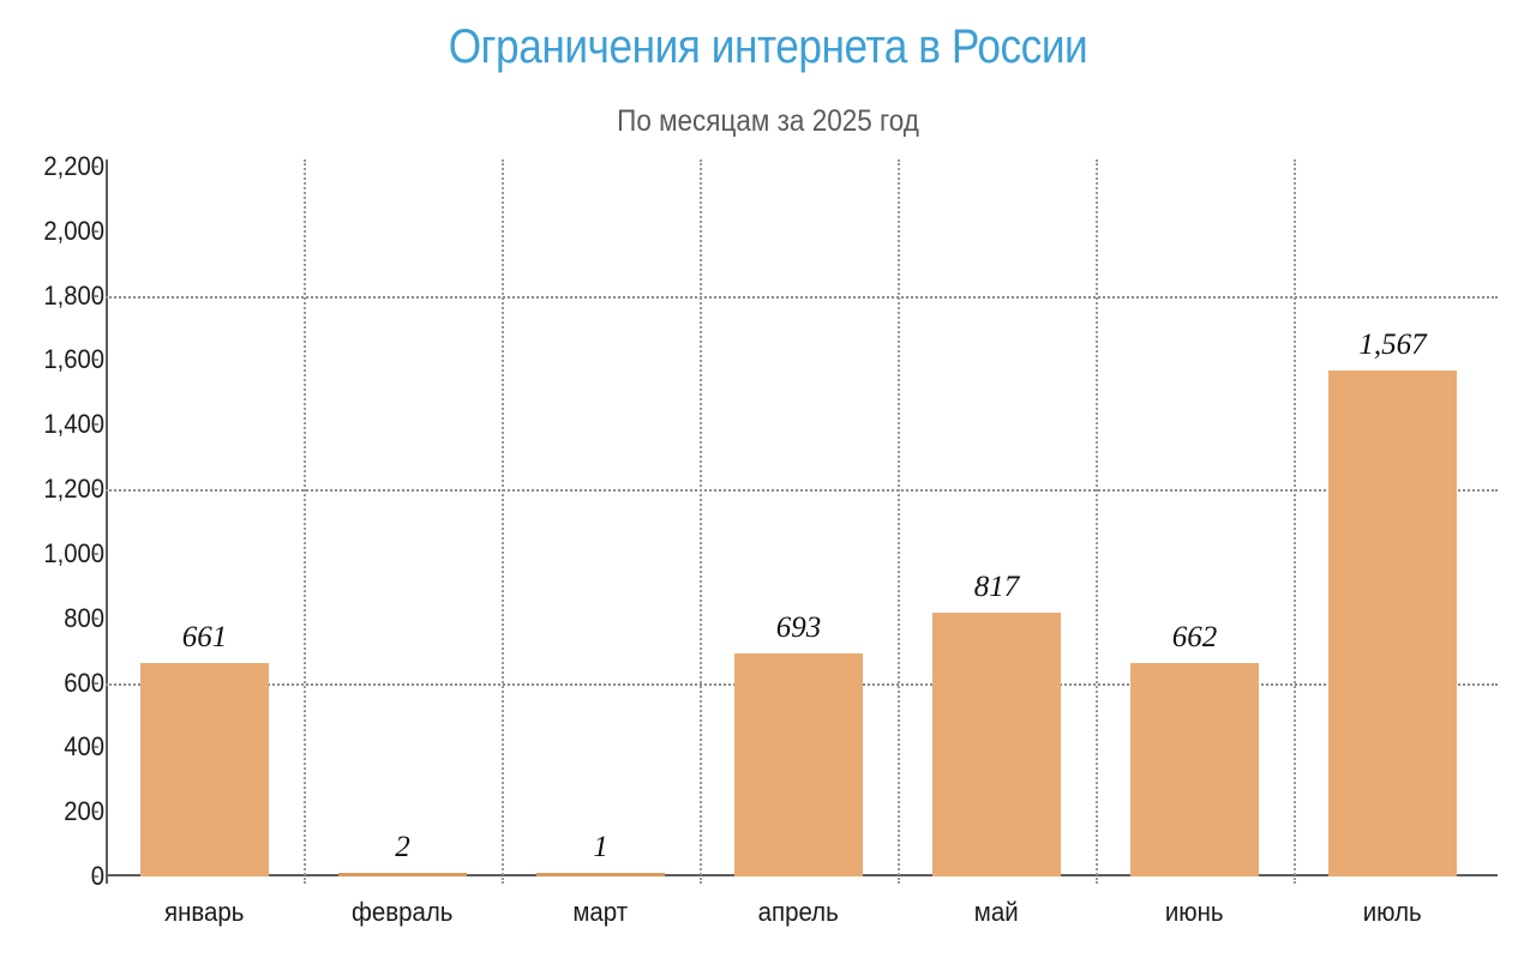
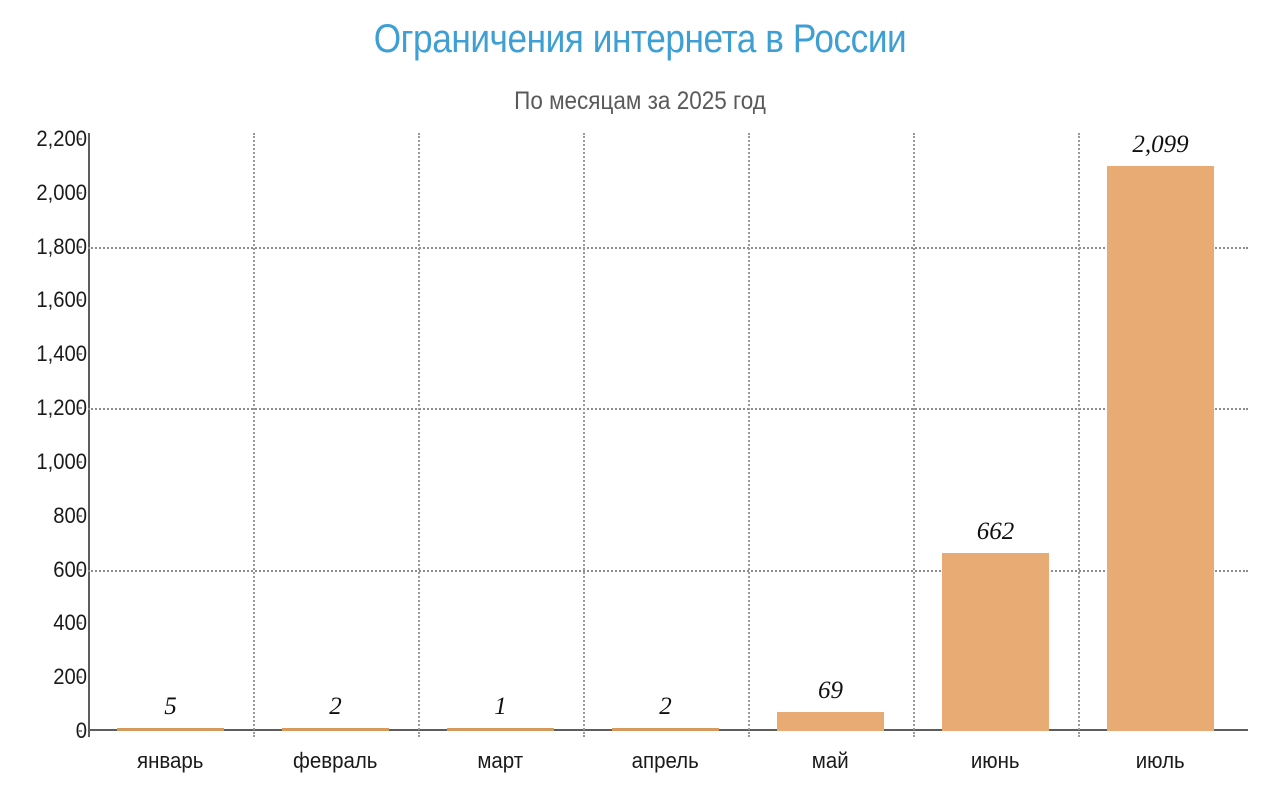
январь: 661 -> 5
апрель: 693 -> 2
май: 817 -> 69
июль: 1,567 -> 2,099
